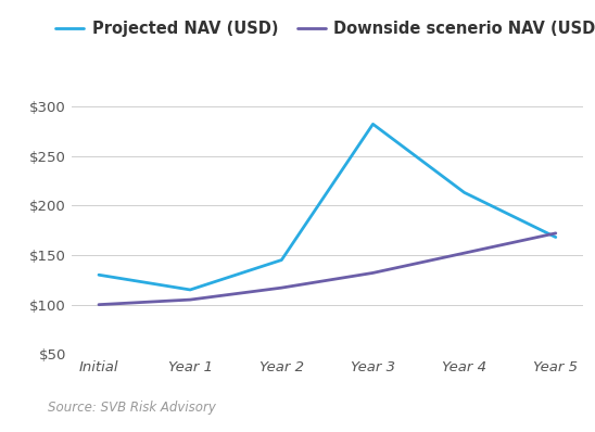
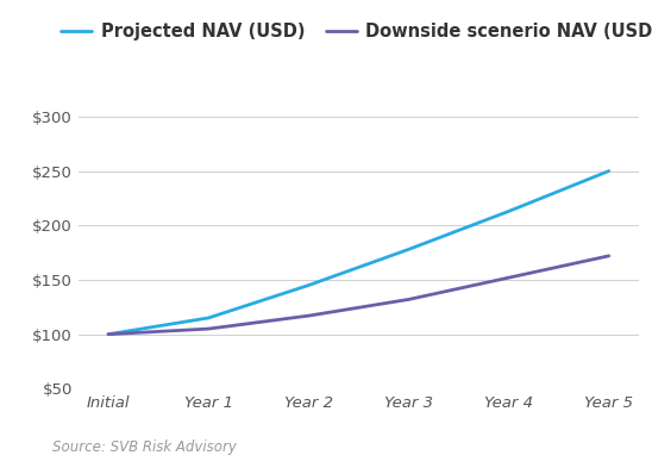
Projected NAV (USD)/Initial: $130 -> $100
Projected NAV (USD)/Year 3: $282 -> $178
Projected NAV (USD)/Year 5: $168 -> $250
